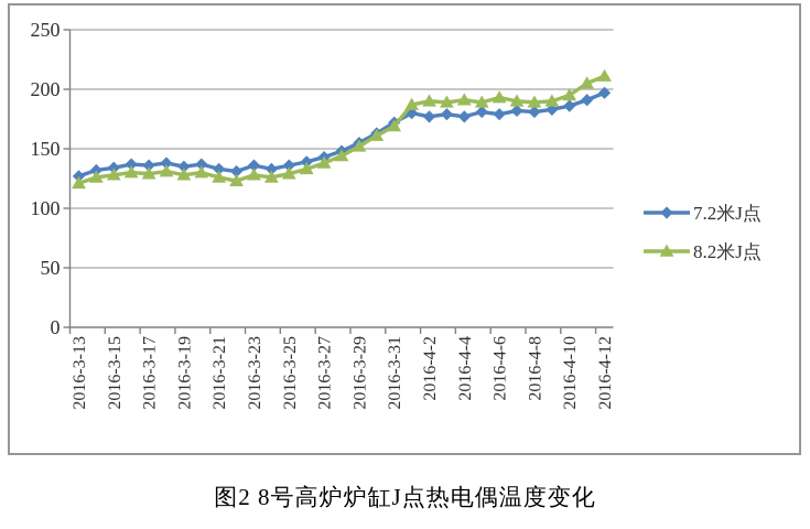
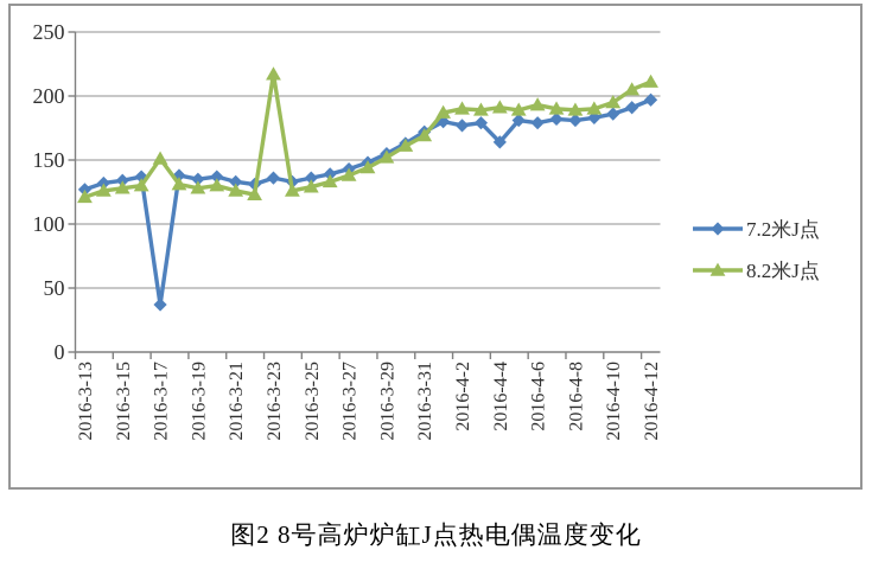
7.2米J点/2016-3-17: 136 -> 37
8.2米J点/2016-3-17: 129 -> 151
8.2米J点/2016-3-23: 128 -> 217
7.2米J点/2016-4-4: 177 -> 164
